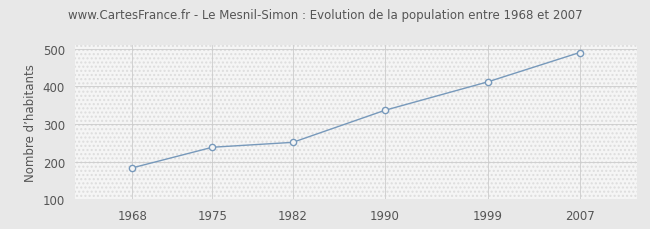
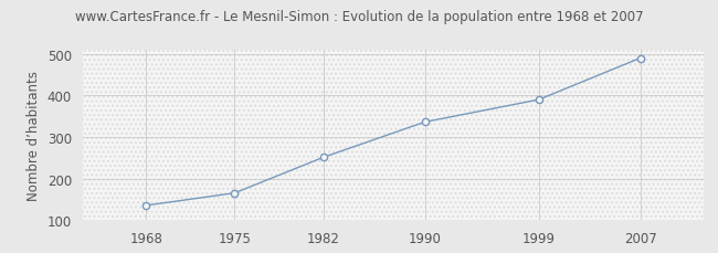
1968: 183 -> 135
1975: 238 -> 165
1999: 412 -> 390
